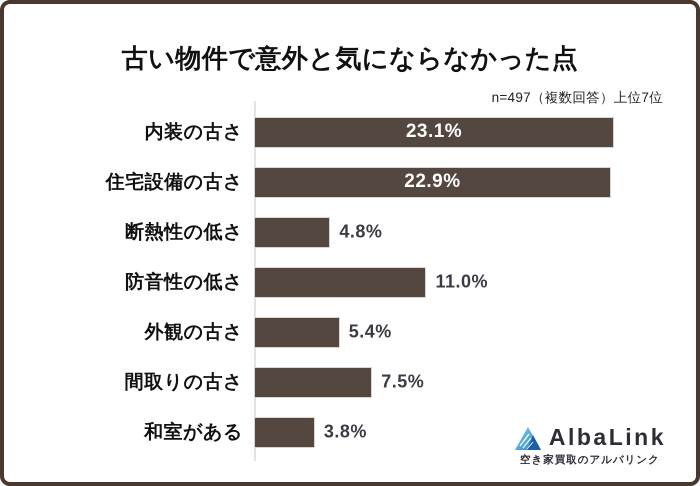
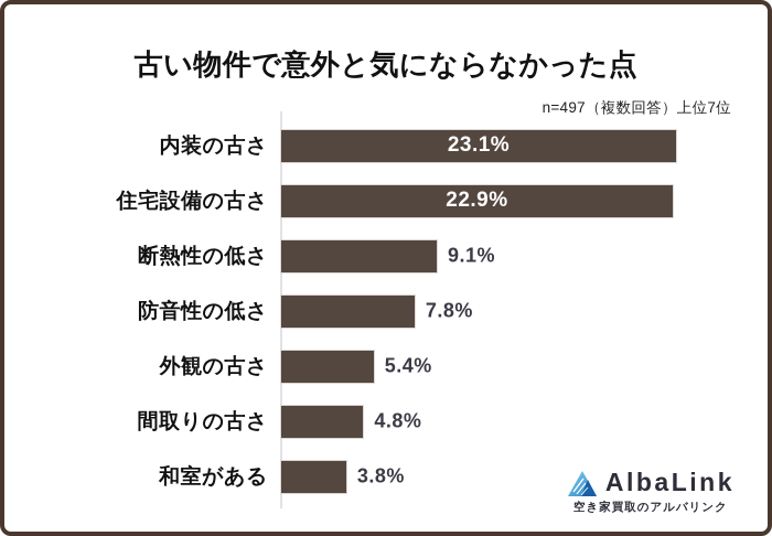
断熱性の低さ: 4.8% -> 9.1%
防音性の低さ: 11.0% -> 7.8%
間取りの古さ: 7.5% -> 4.8%
